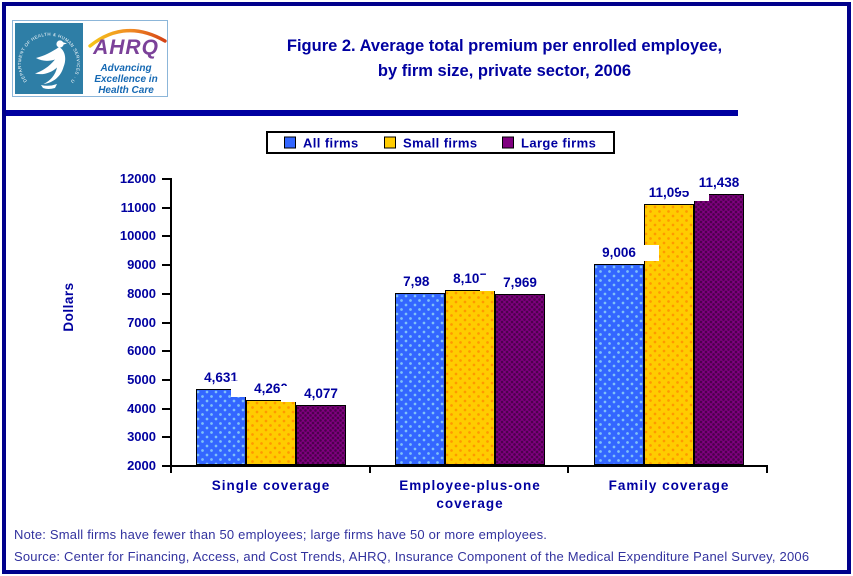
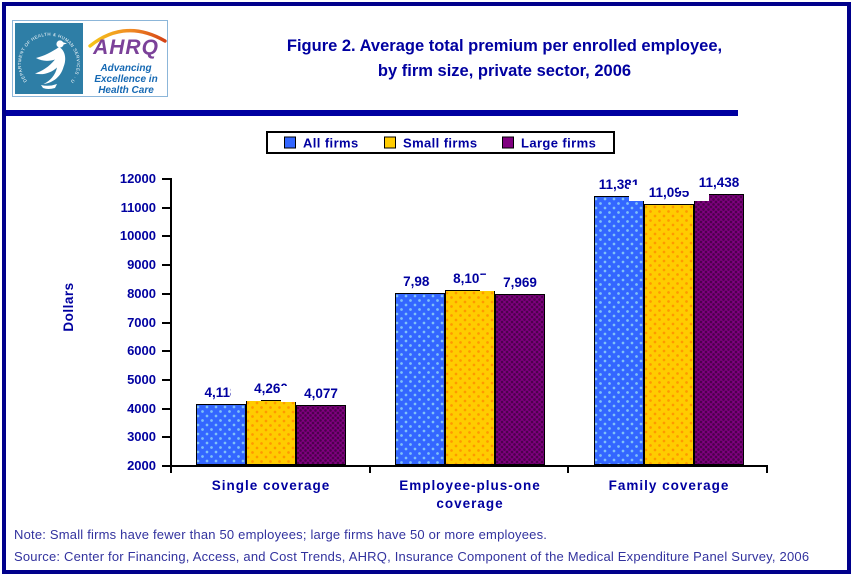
All firms/Single coverage: 4,631 -> 4,118
All firms/Family coverage: 9,006 -> 11,381
